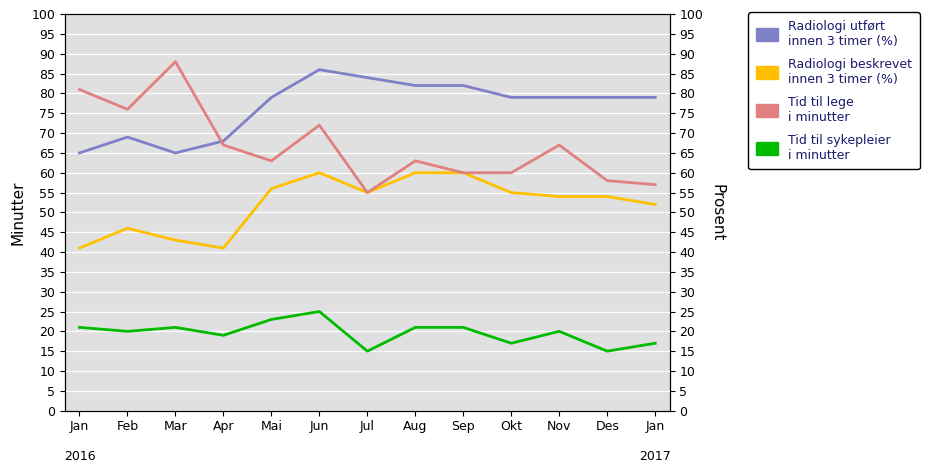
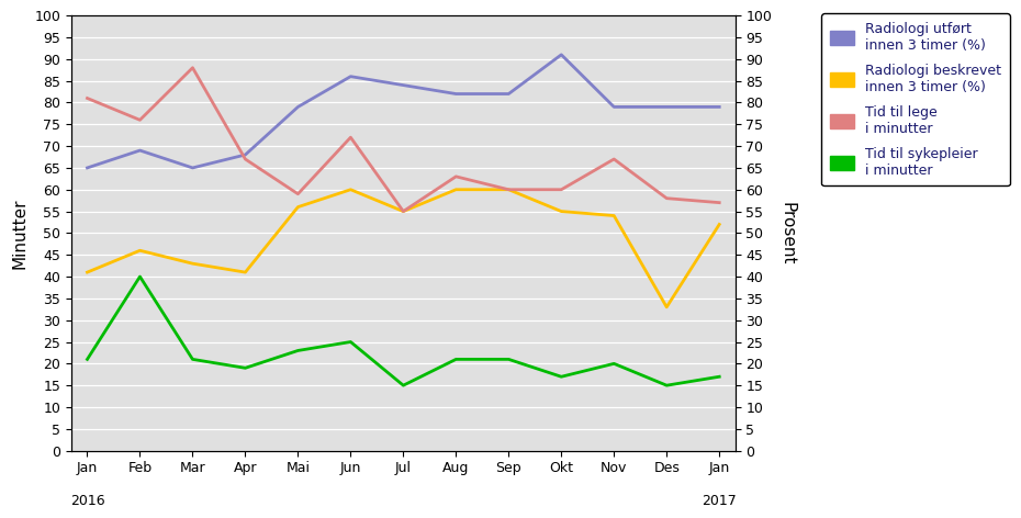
Tid til sykepleier i minutter/Feb: 20 -> 40
Tid til lege i minutter/Mai: 63 -> 59
Radiologi utført innen 3 timer (%)/Okt: 79 -> 91
Radiologi beskrevet innen 3 timer (%)/Des: 54 -> 33
